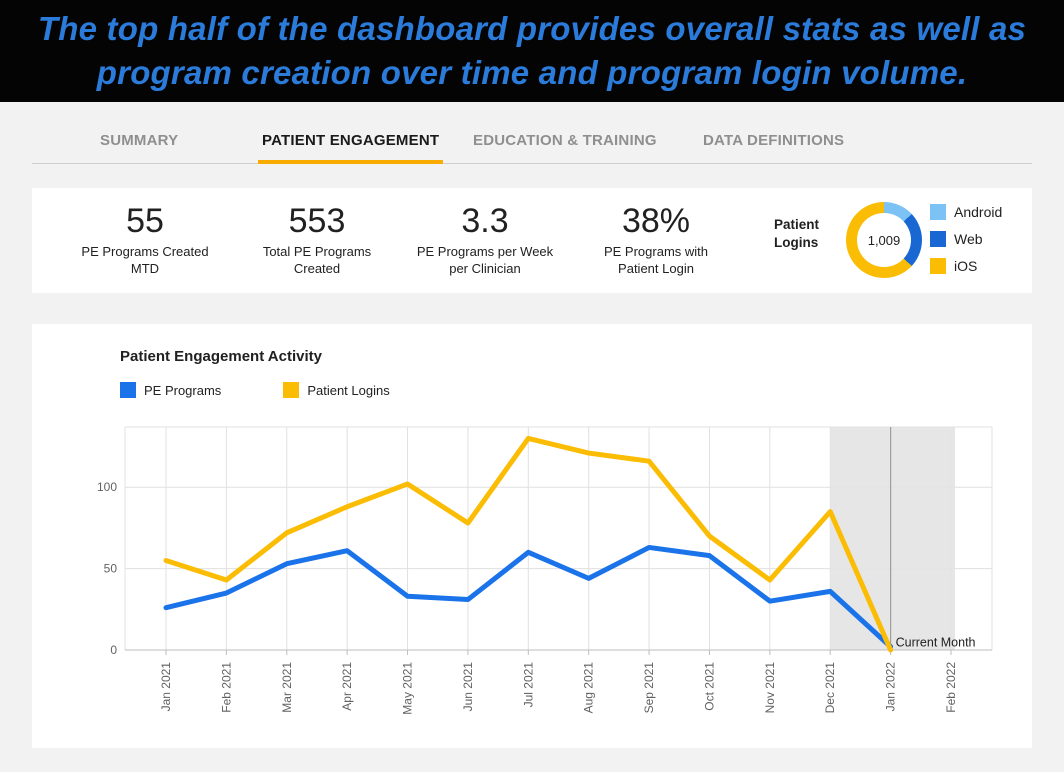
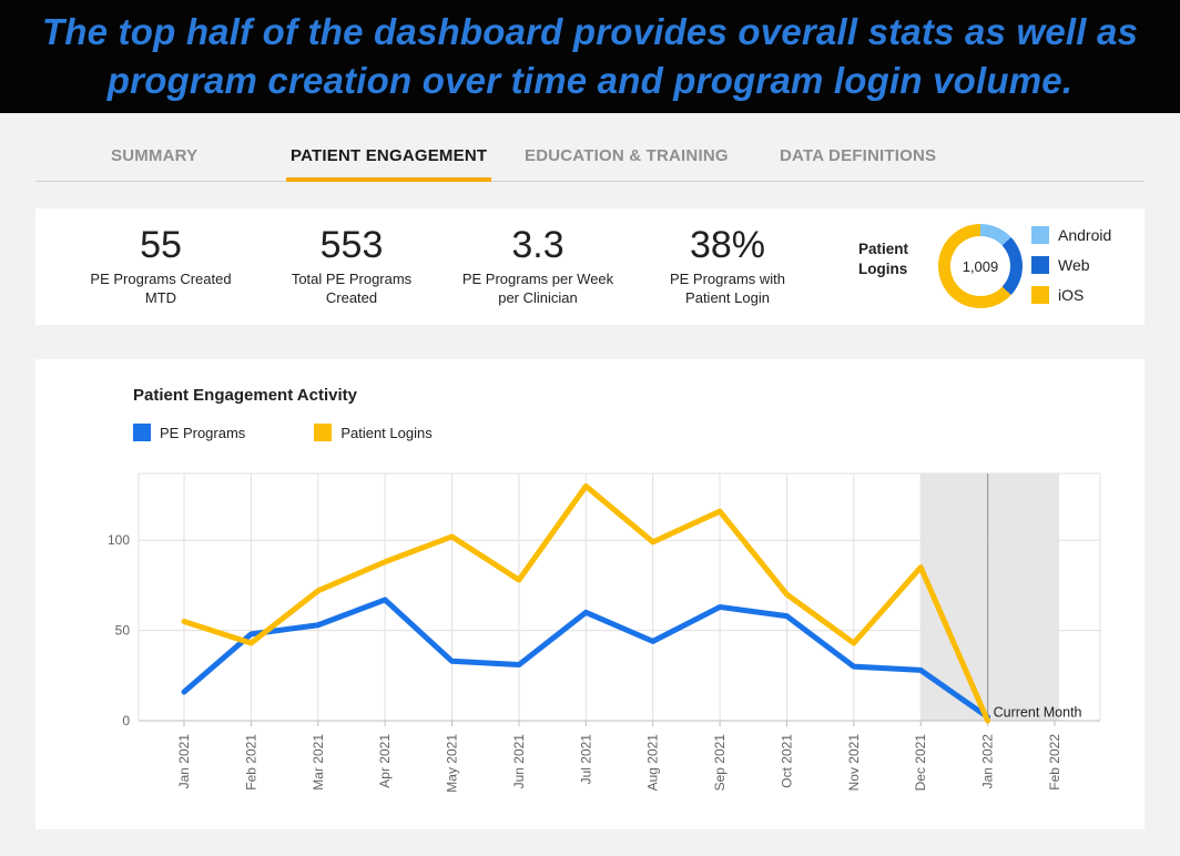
PE Programs/Jan 2021: 26 -> 16
PE Programs/Feb 2021: 35 -> 48
PE Programs/Apr 2021: 61 -> 67
Patient Logins/Aug 2021: 121 -> 99
PE Programs/Dec 2021: 36 -> 28
